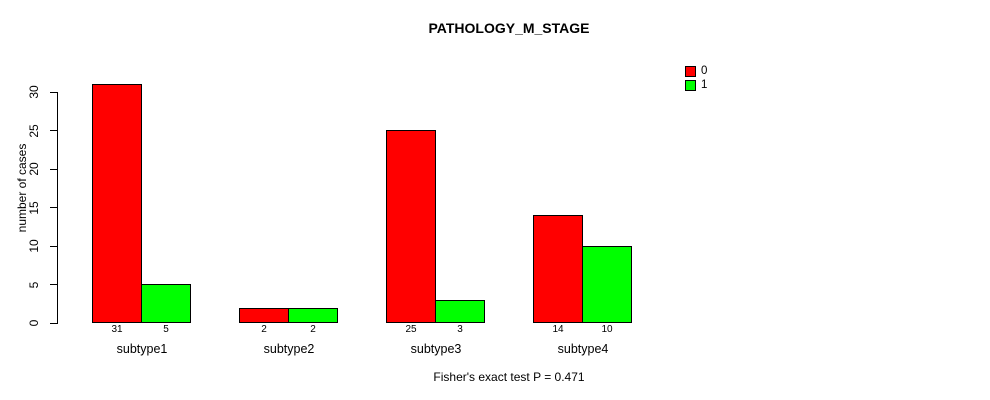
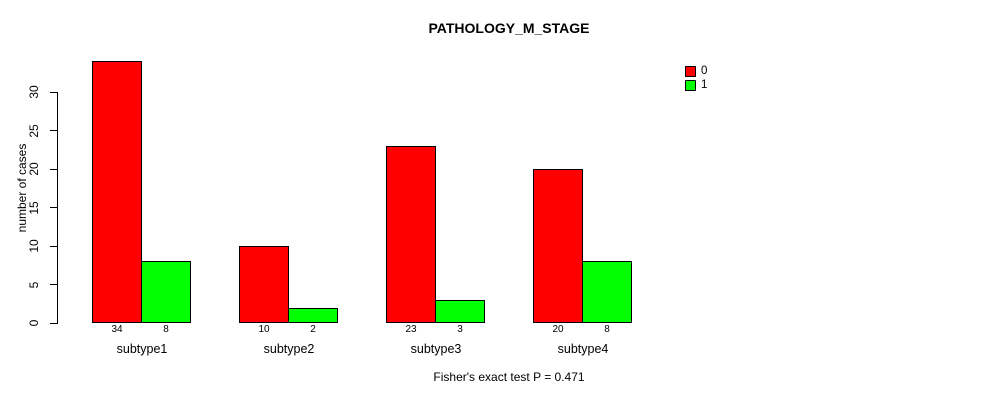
0/subtype1: 31 -> 34
1/subtype1: 5 -> 8
0/subtype2: 2 -> 10
0/subtype3: 25 -> 23
0/subtype4: 14 -> 20
1/subtype4: 10 -> 8
